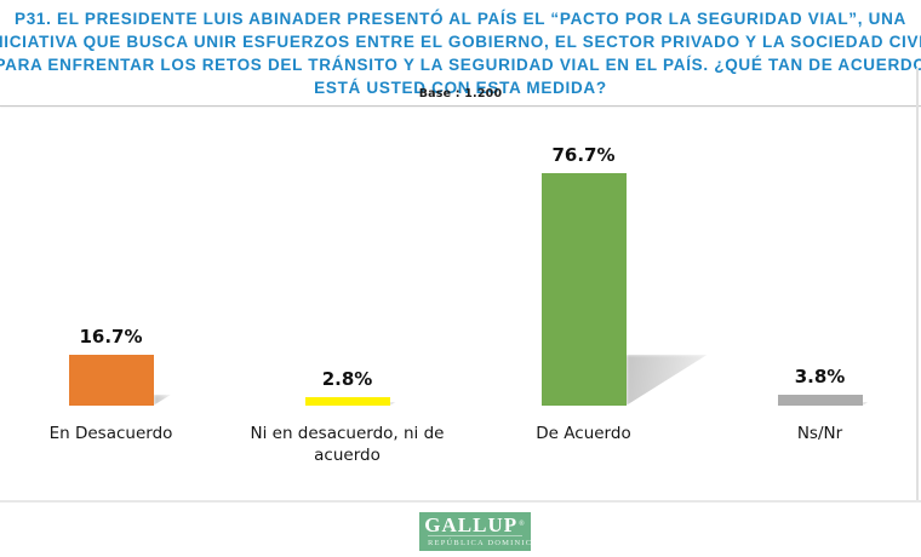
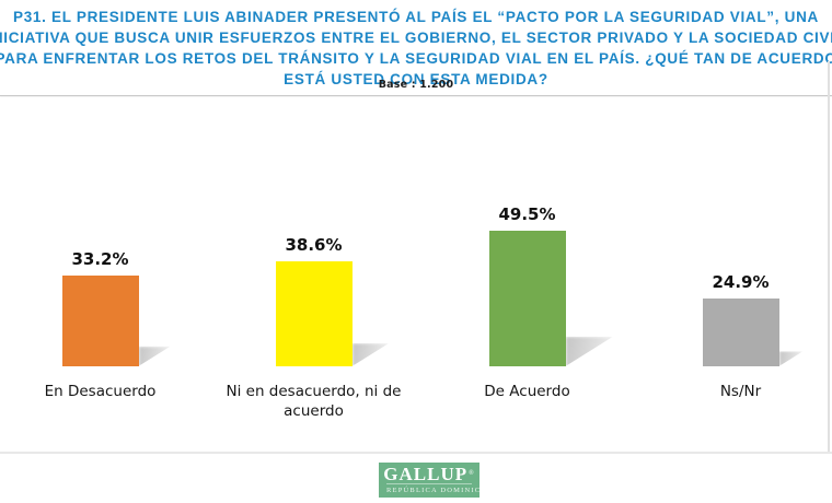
En Desacuerdo: 16.7% -> 33.2%
Ni en desacuerdo, ni de acuerdo: 2.8% -> 38.6%
De Acuerdo: 76.7% -> 49.5%
Ns/Nr: 3.8% -> 24.9%
